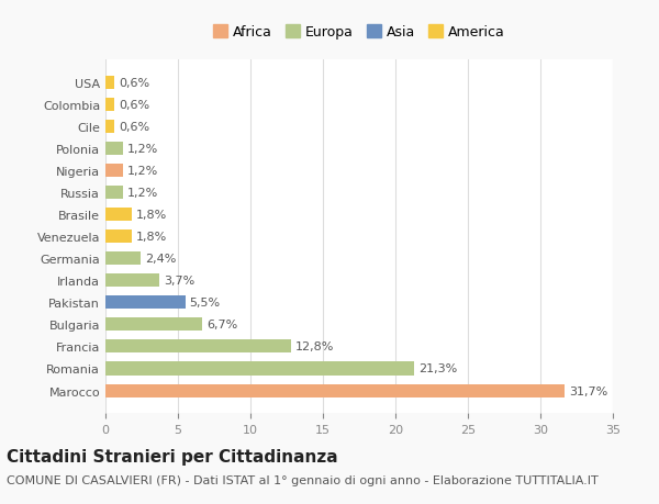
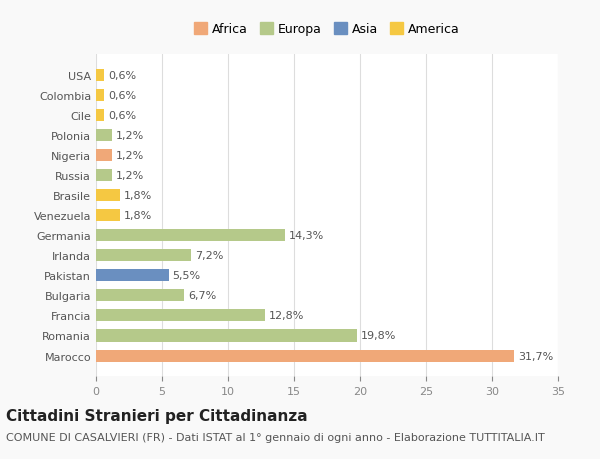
Germania: 2,4% -> 14,3%
Irlanda: 3,7% -> 7,2%
Romania: 21,3% -> 19,8%
